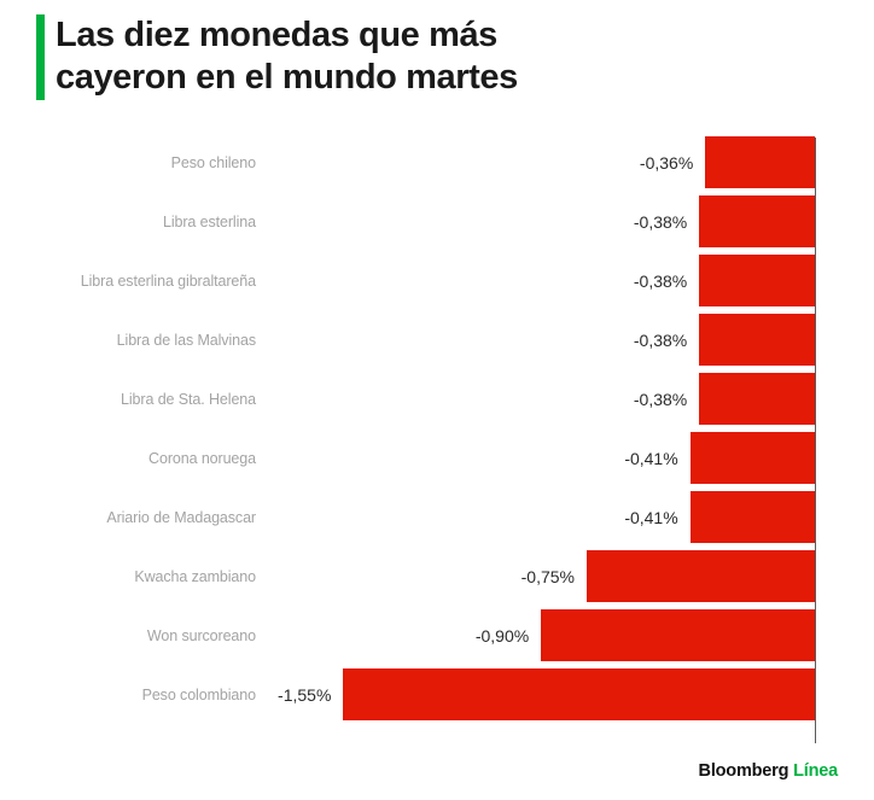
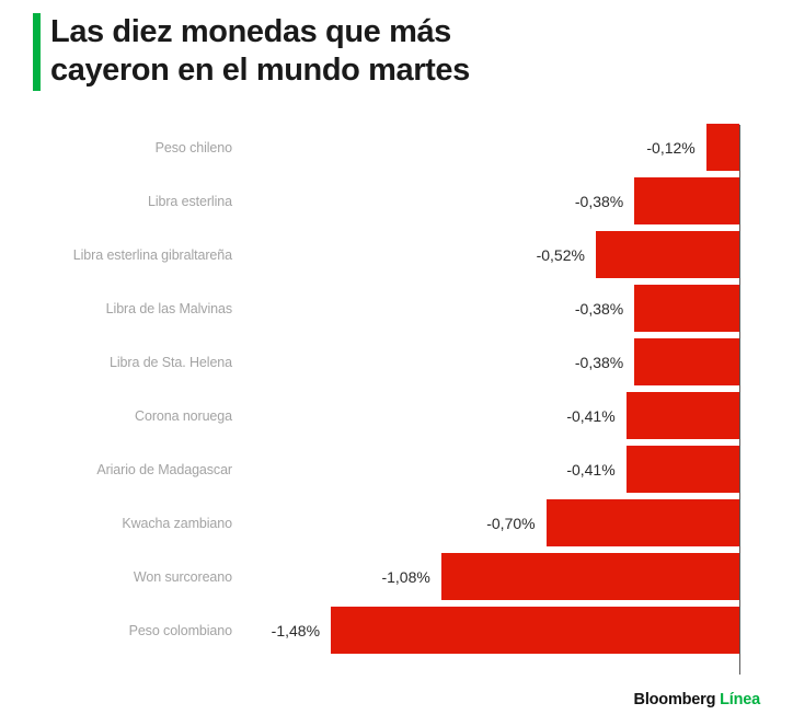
Peso chileno: -0,36% -> -0,12%
Libra esterlina gibraltareña: -0,38% -> -0,52%
Kwacha zambiano: -0,75% -> -0,70%
Won surcoreano: -0,90% -> -1,08%
Peso colombiano: -1,55% -> -1,48%
